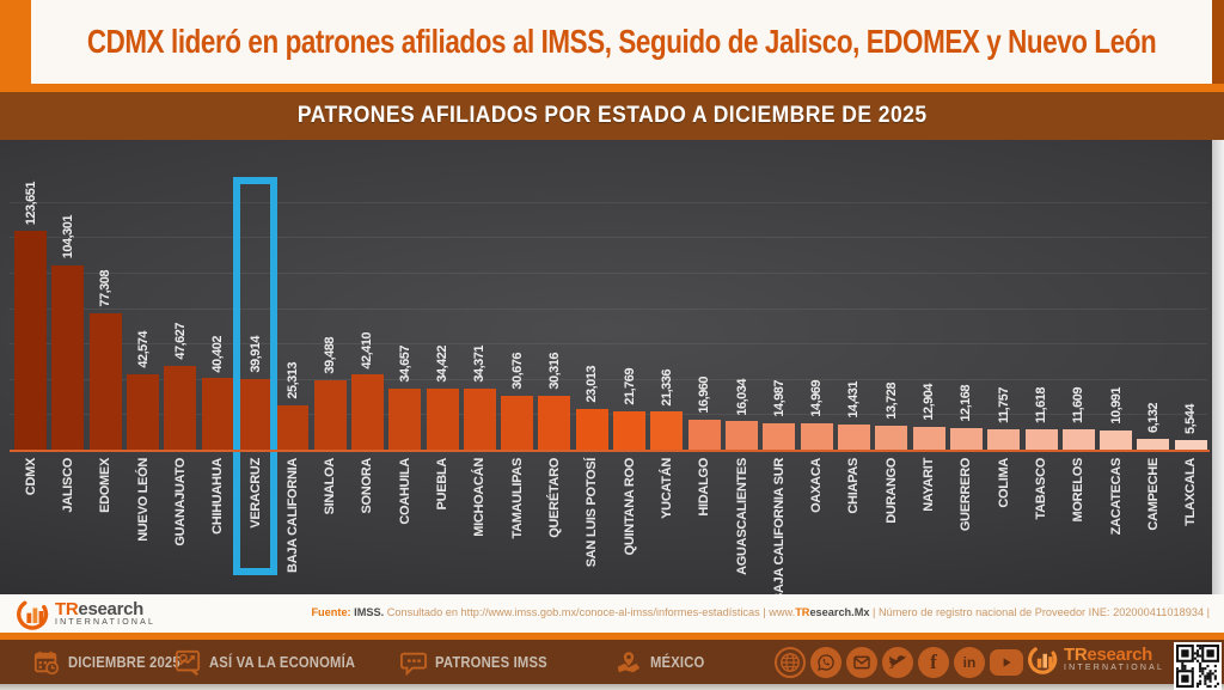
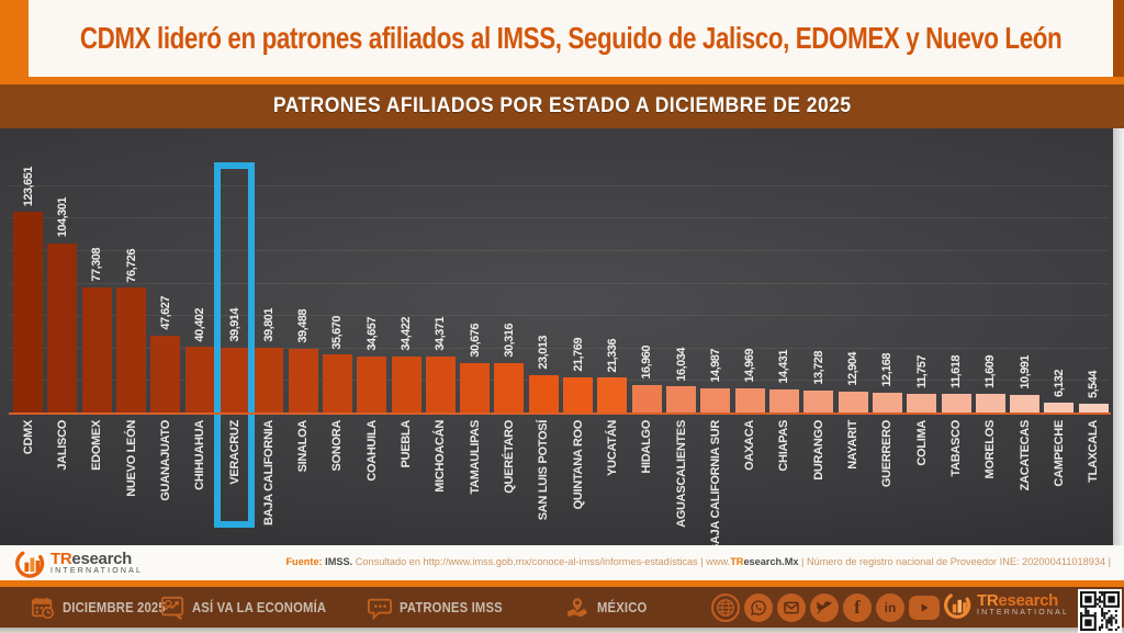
NUEVO LEÓN: 42,574 -> 76,726
BAJA CALIFORNIA: 25,313 -> 39,801
SONORA: 42,410 -> 35,670
